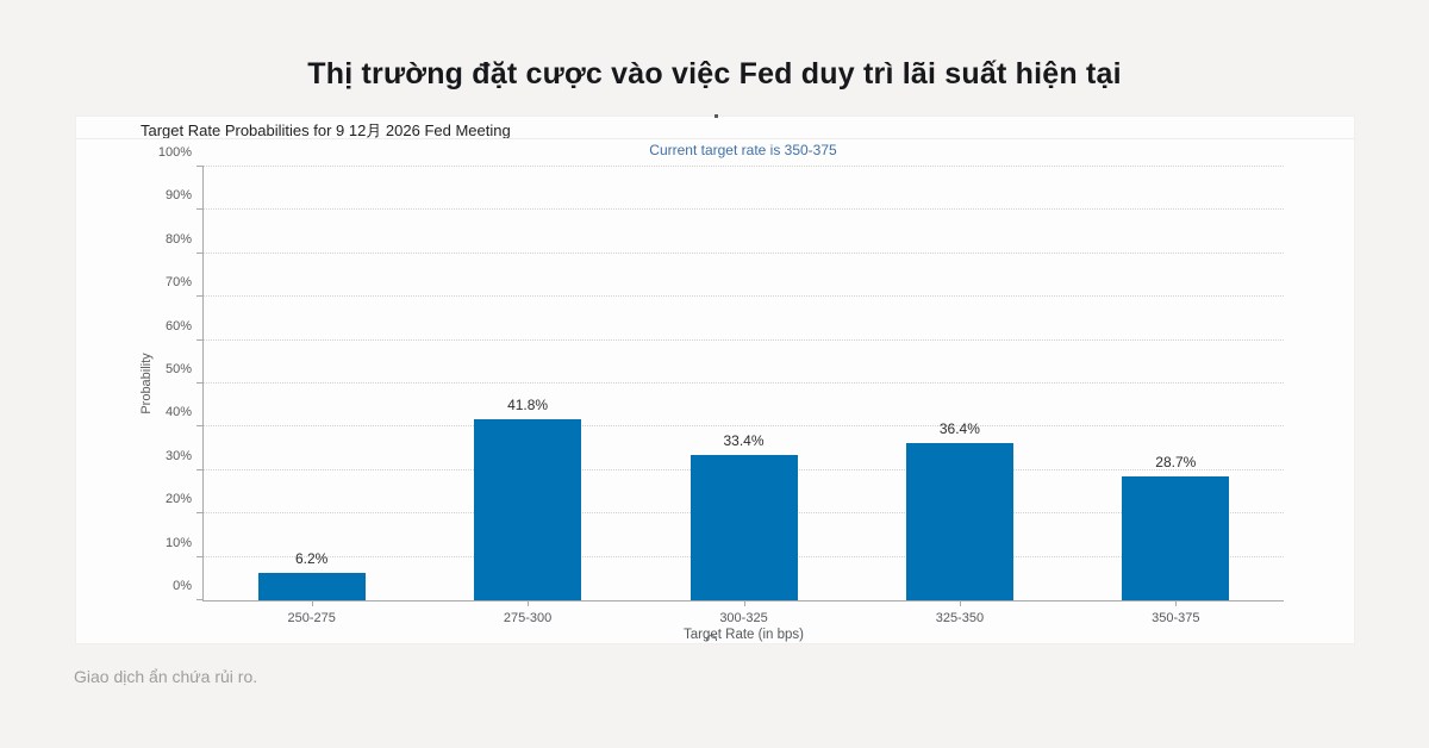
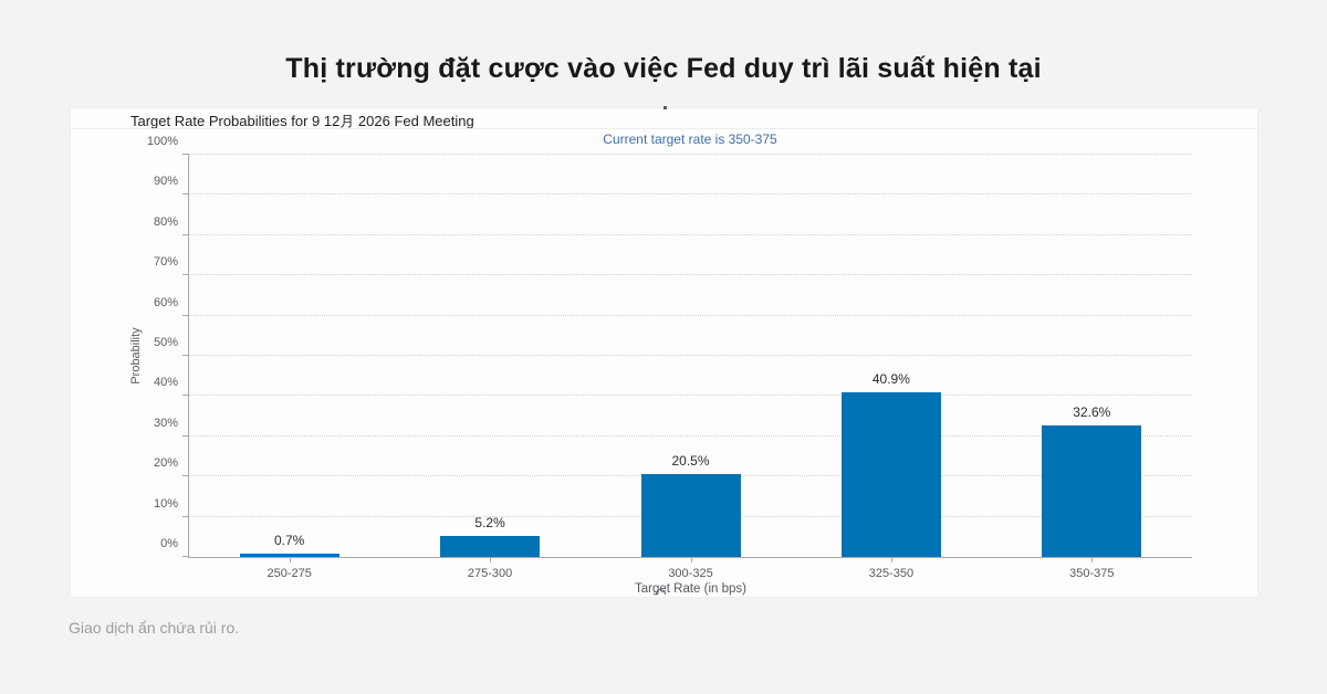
250-275: 6.2% -> 0.7%
275-300: 41.8% -> 5.2%
300-325: 33.4% -> 20.5%
325-350: 36.4% -> 40.9%
350-375: 28.7% -> 32.6%
